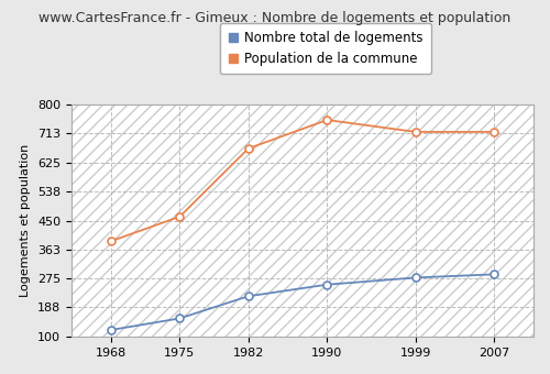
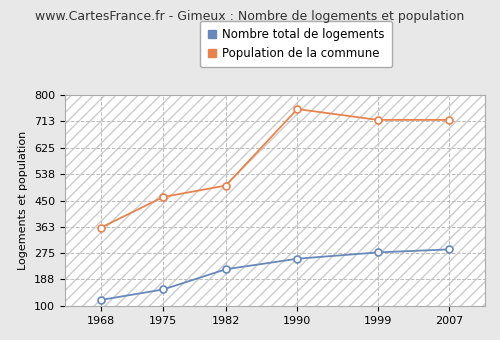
Population de la commune/1968: 388 -> 360
Population de la commune/1982: 668 -> 500
